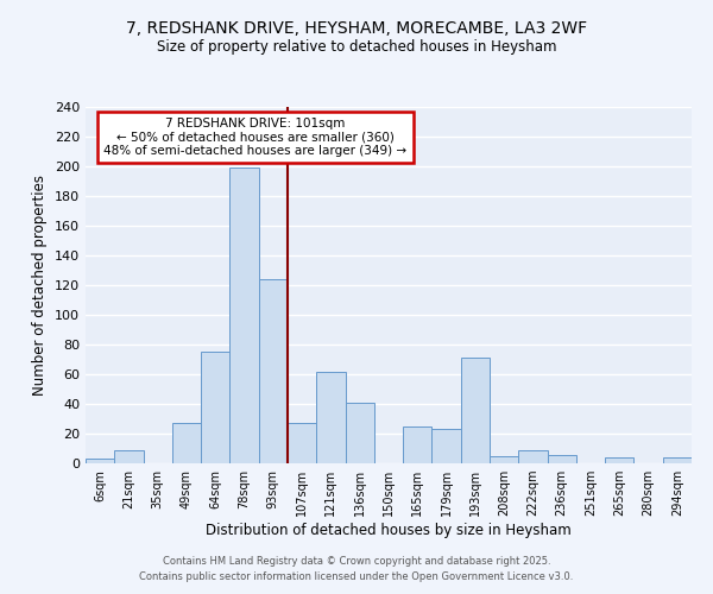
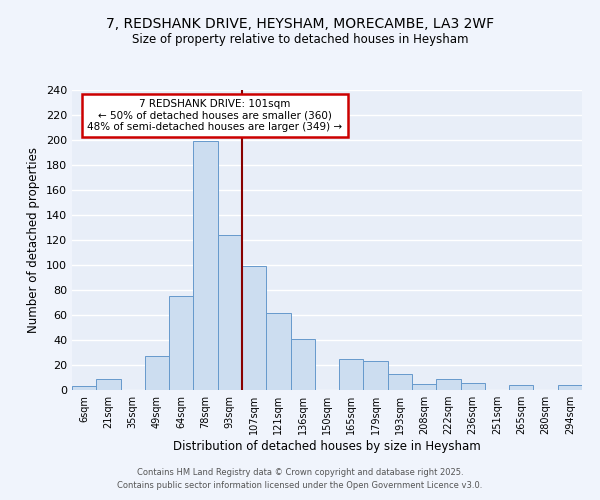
107sqm: 27 -> 99
193sqm: 71 -> 13
